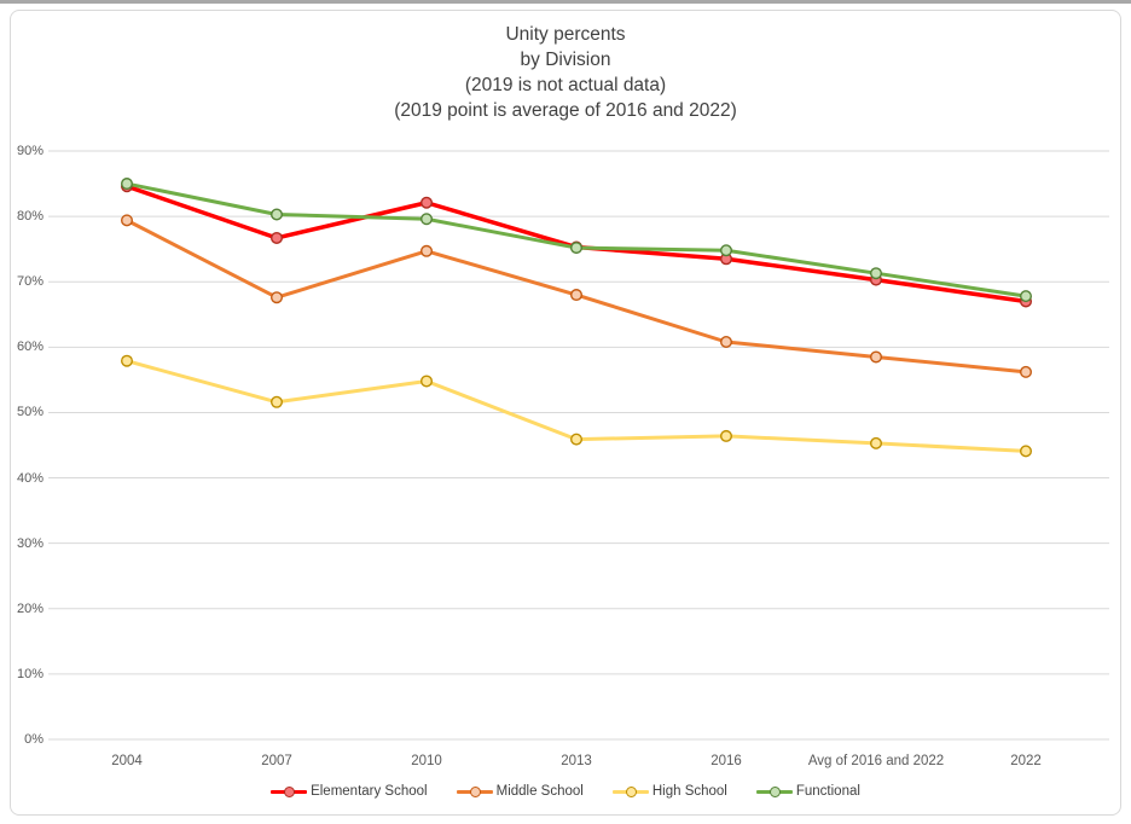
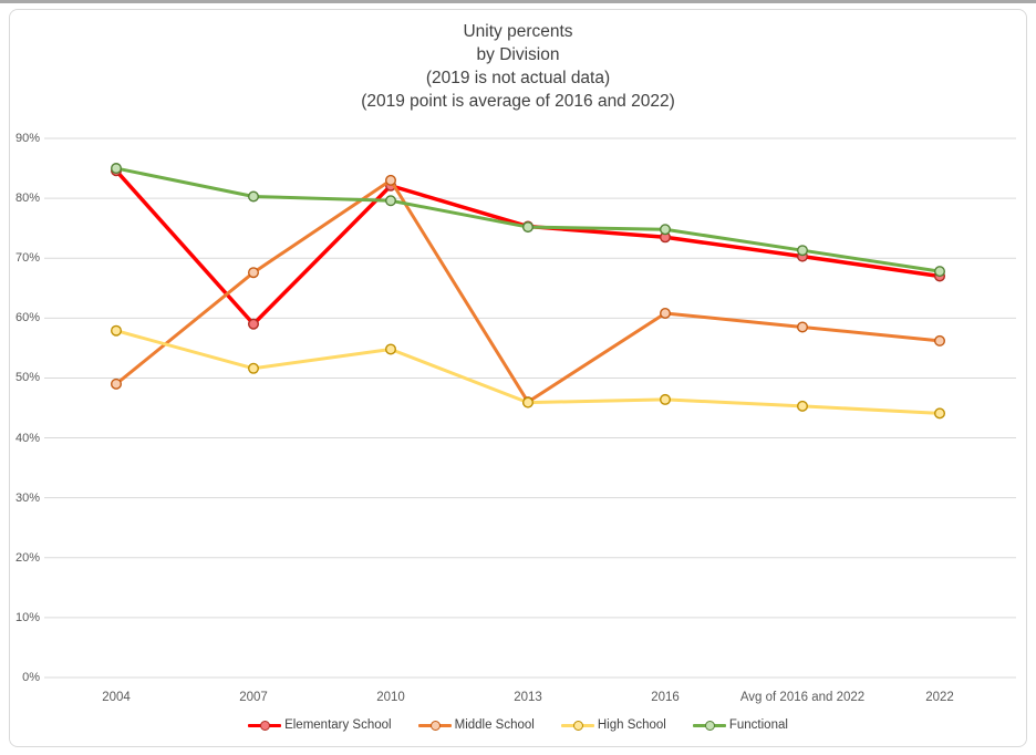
Middle School/2004: 79% -> 49%
Elementary School/2007: 77% -> 59%
Middle School/2010: 75% -> 83%
Middle School/2013: 68% -> 46%
